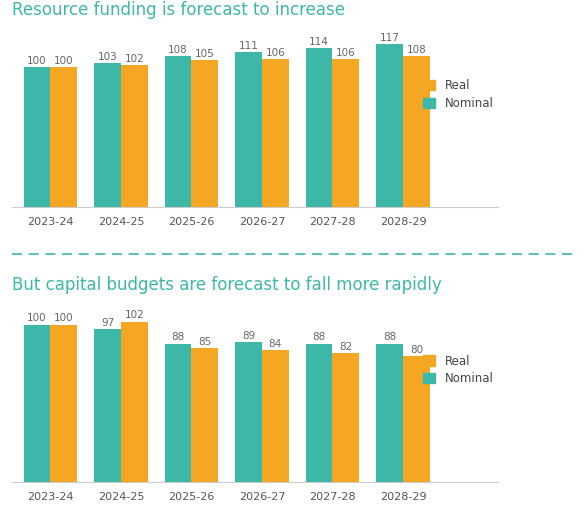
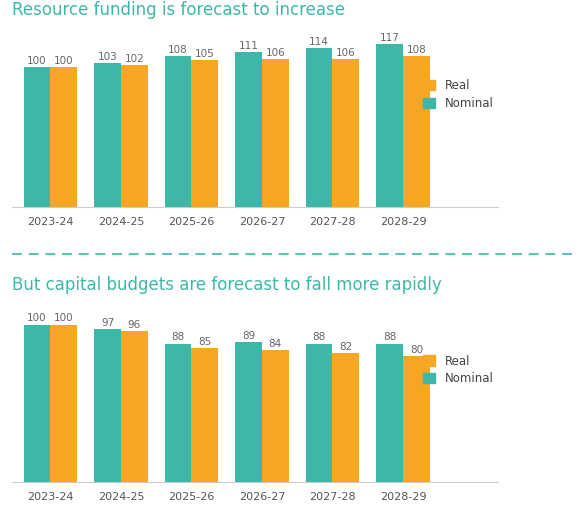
But capital budgets are forecast to fall more rapidly/Real/2024-25: 102 -> 96
